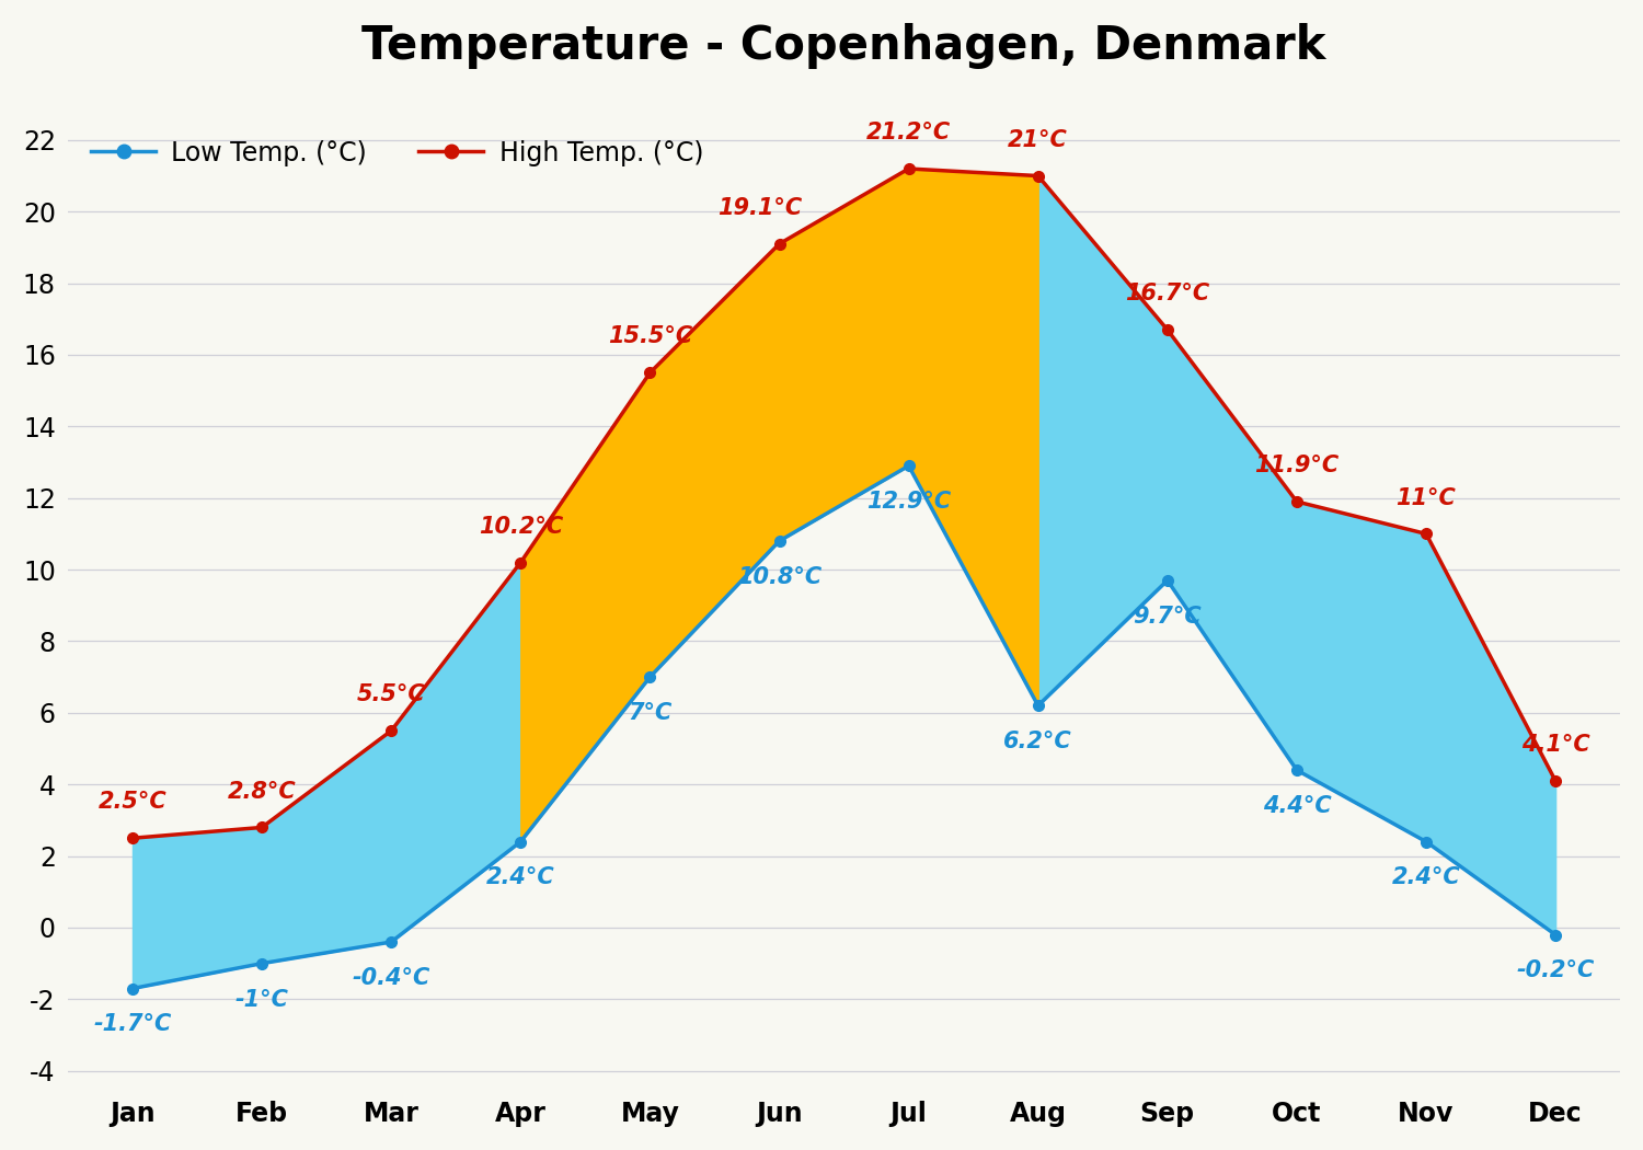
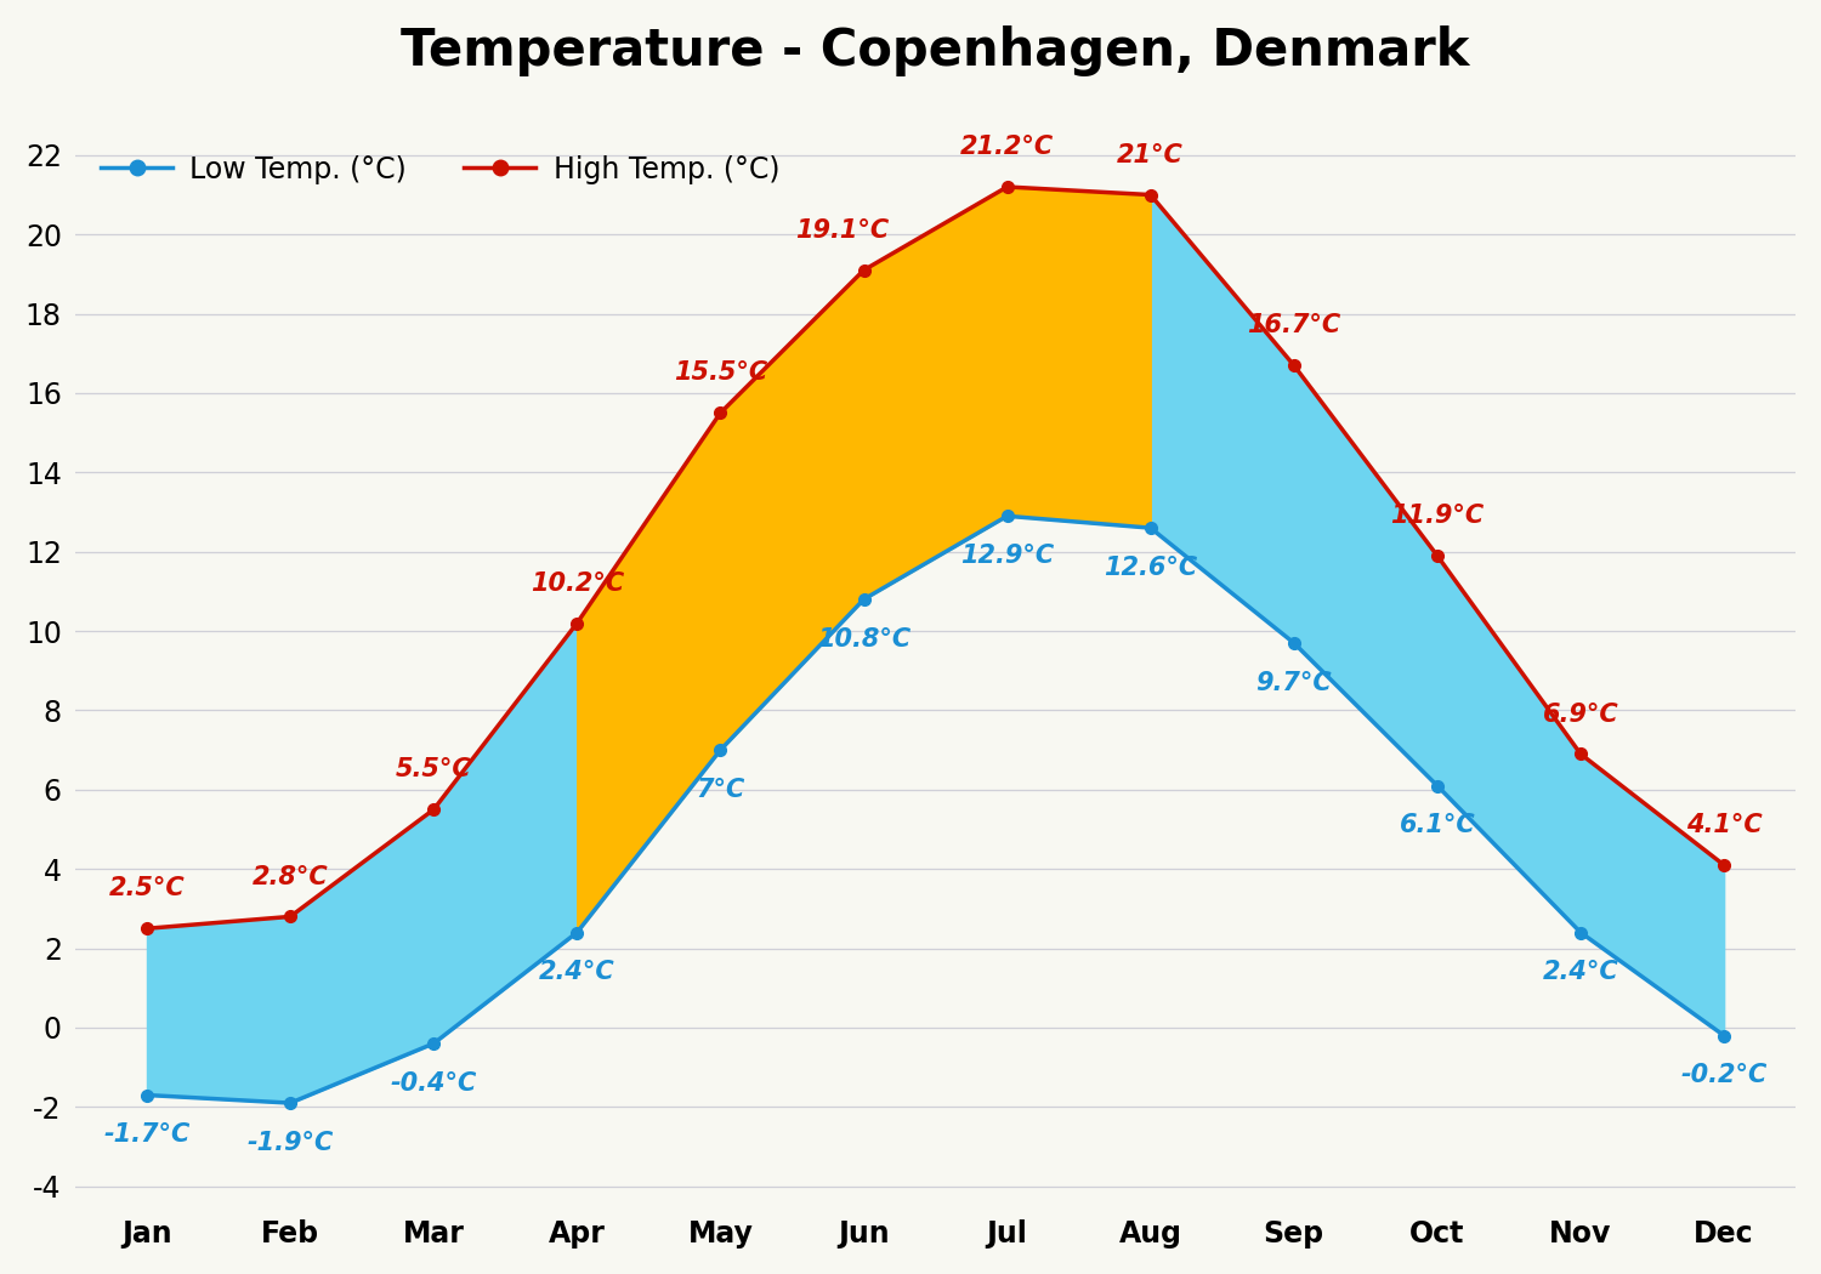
Low Temp. (°C)/Feb: -1°C -> -1.9°C
Low Temp. (°C)/Aug: 6.2°C -> 12.6°C
Low Temp. (°C)/Oct: 4.4°C -> 6.1°C
High Temp. (°C)/Nov: 11°C -> 6.9°C
